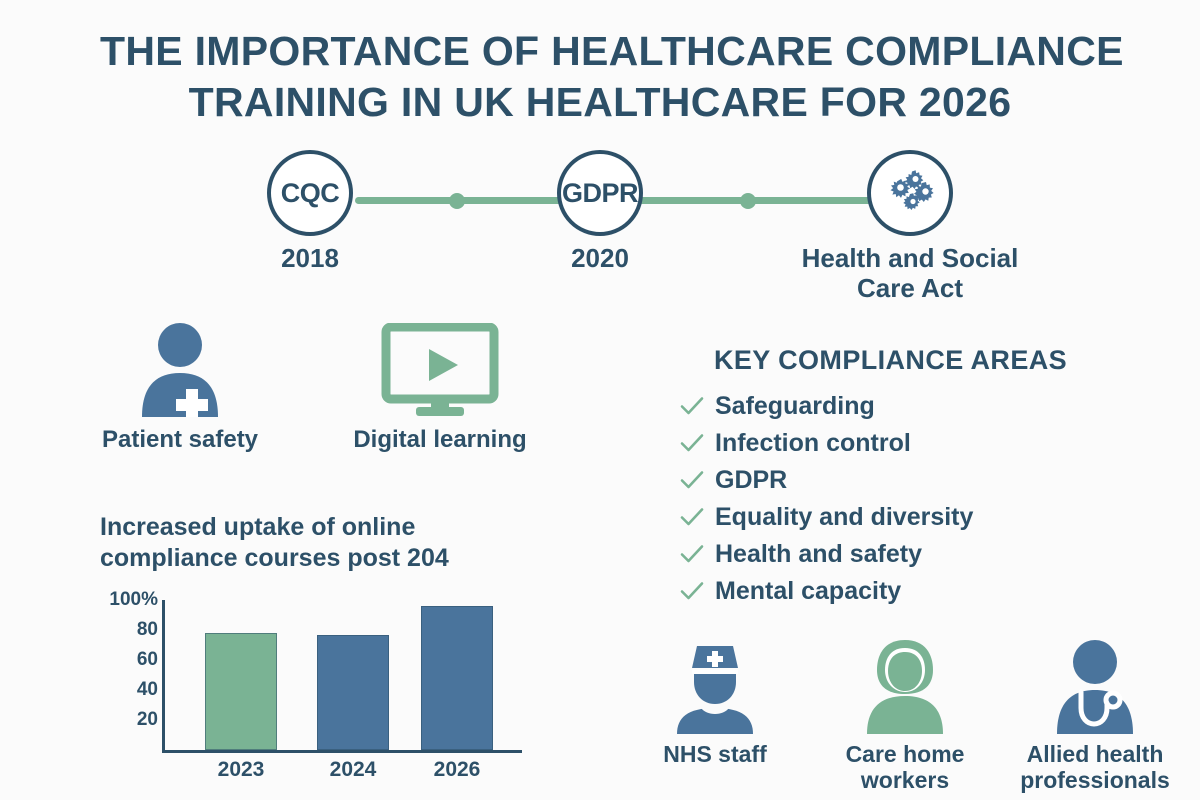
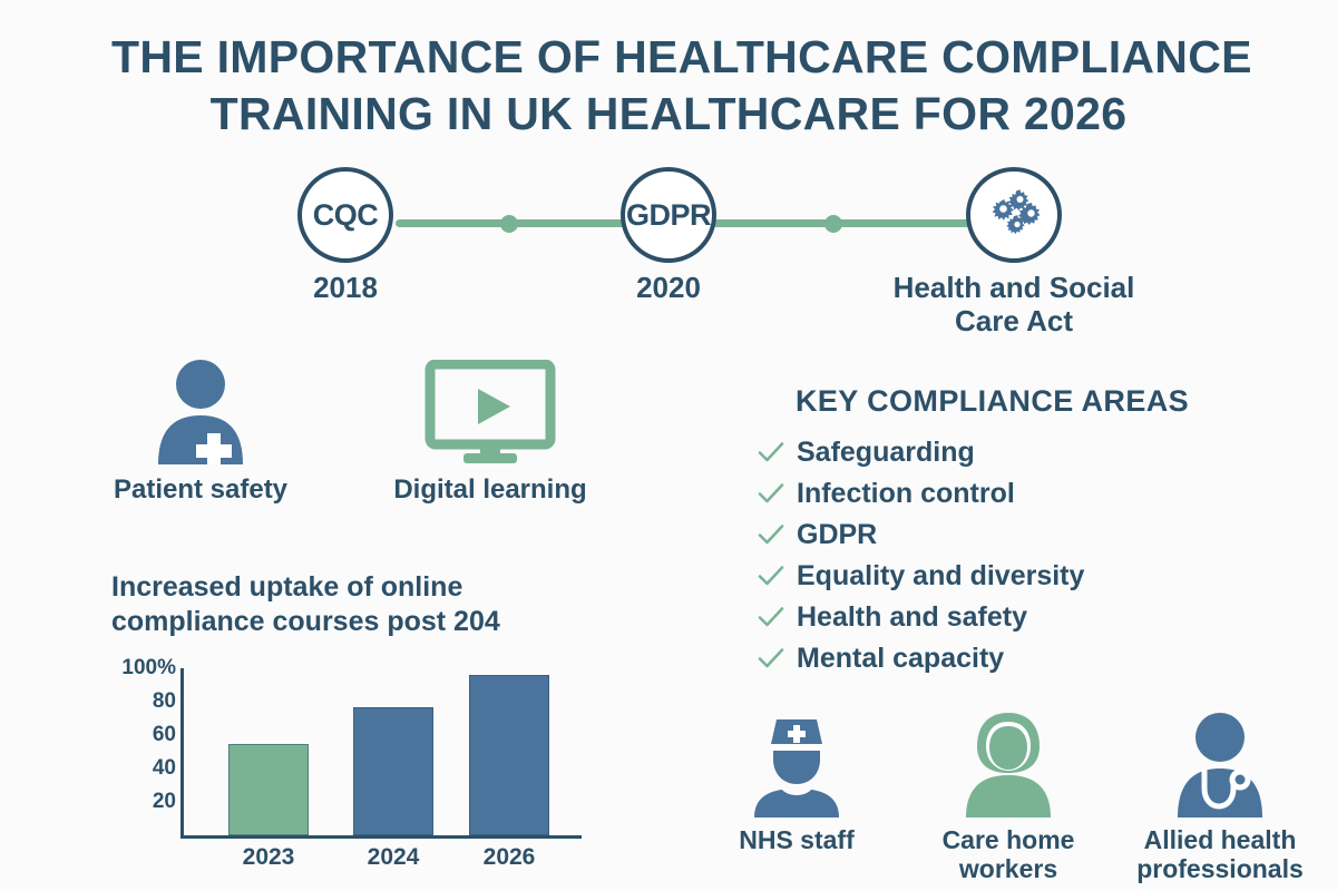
2023: 78% -> 55%
